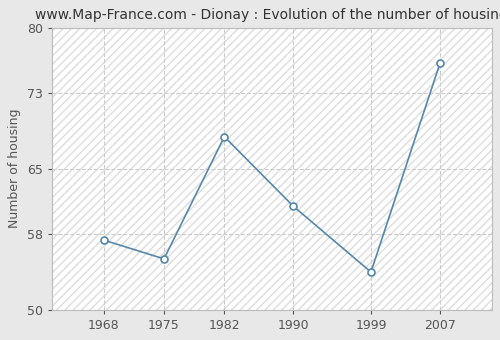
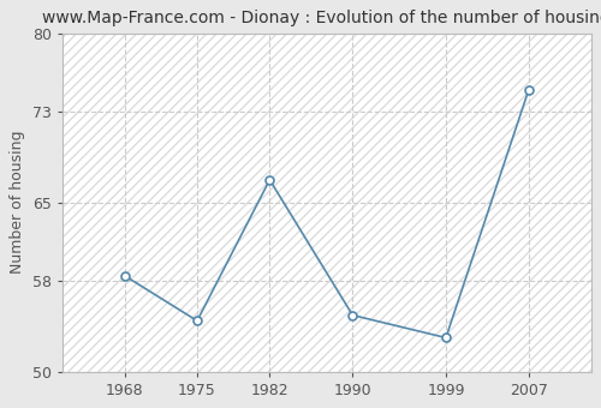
1968: 57.4 -> 58.5
1975: 55.4 -> 54.5
1982: 68.4 -> 67.0
1990: 61.0 -> 55.0
1999: 54.0 -> 53.0
2007: 76.2 -> 75.0
